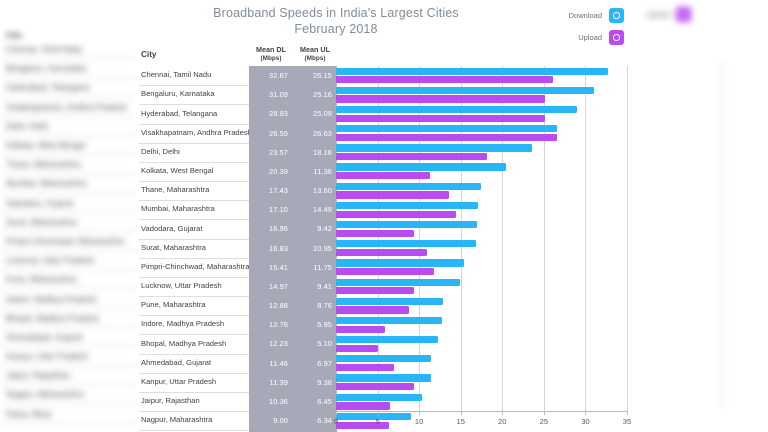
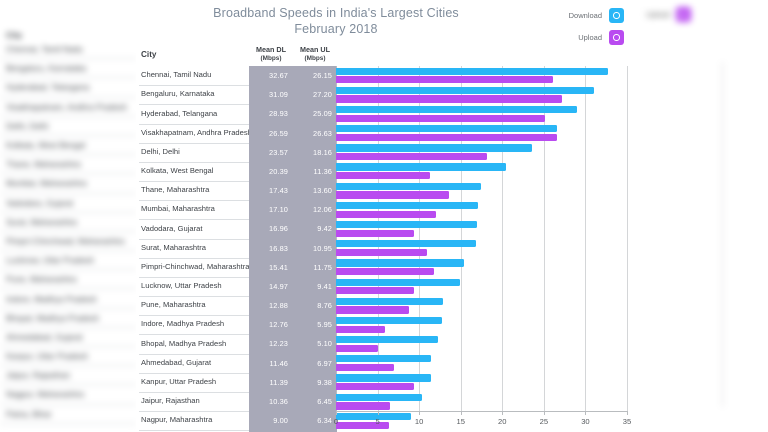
Upload/Bengaluru, Karnataka: 25.16 -> 27.20
Upload/Mumbai, Maharashtra: 14.49 -> 12.06
